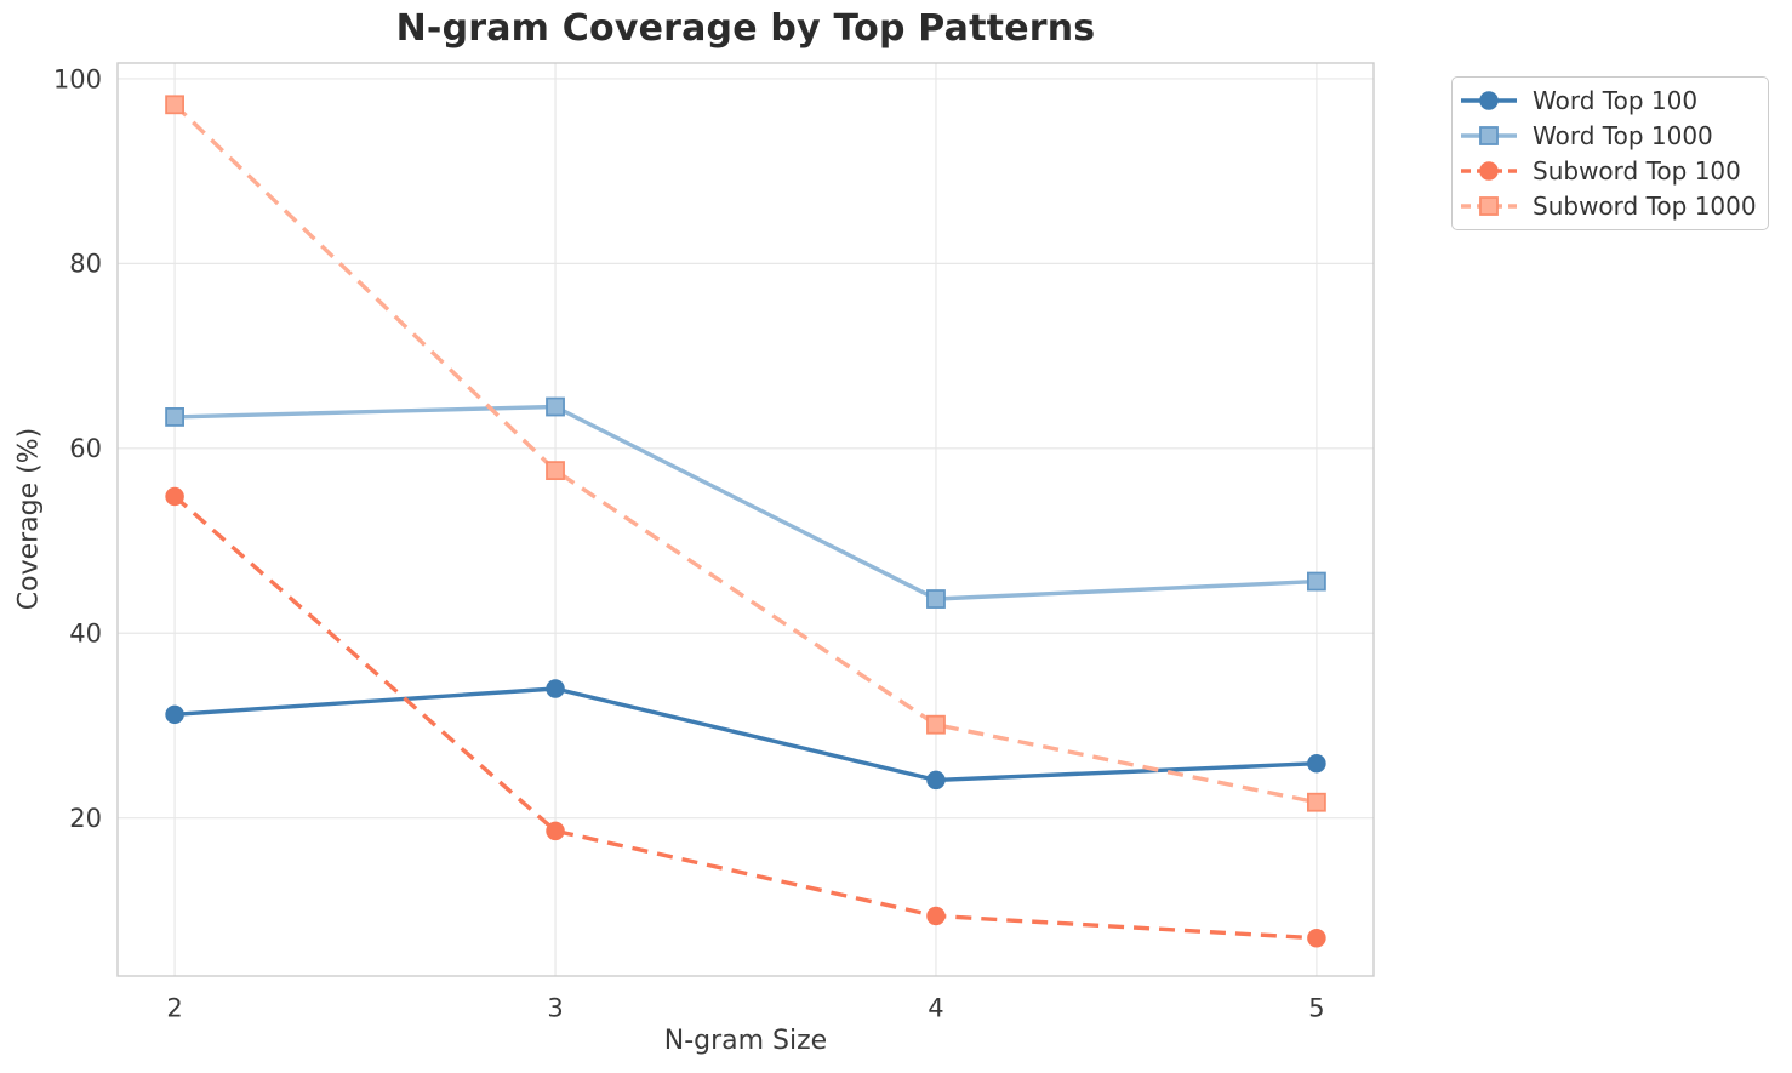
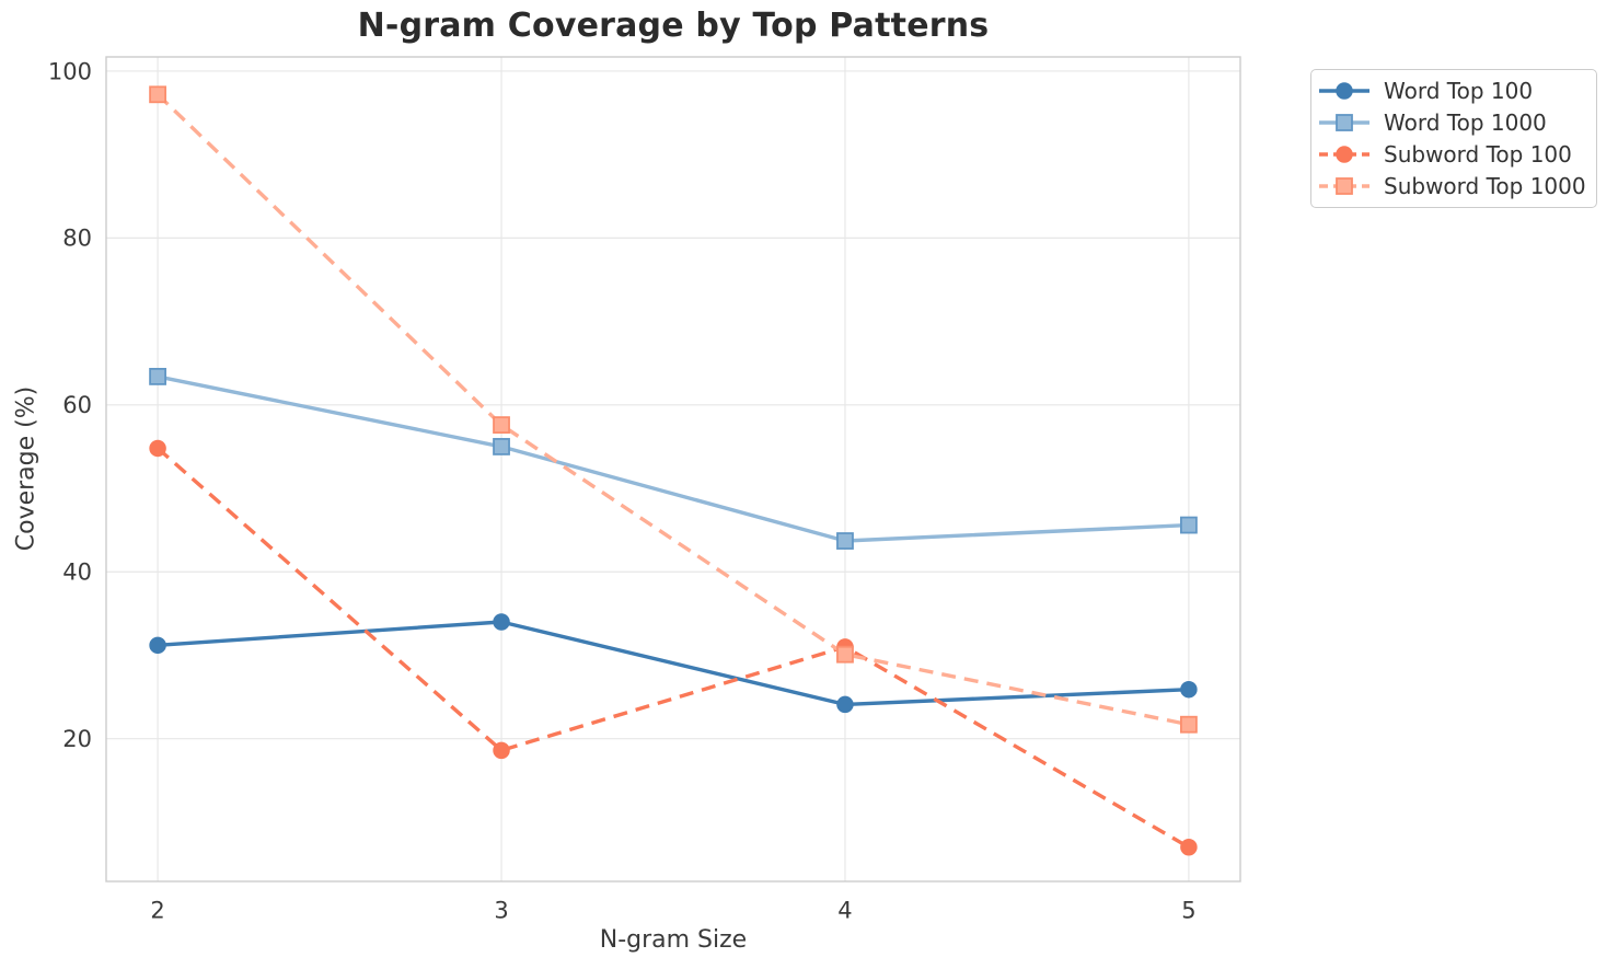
Word Top 1000/3: 64 -> 55
Subword Top 100/4: 9 -> 31
